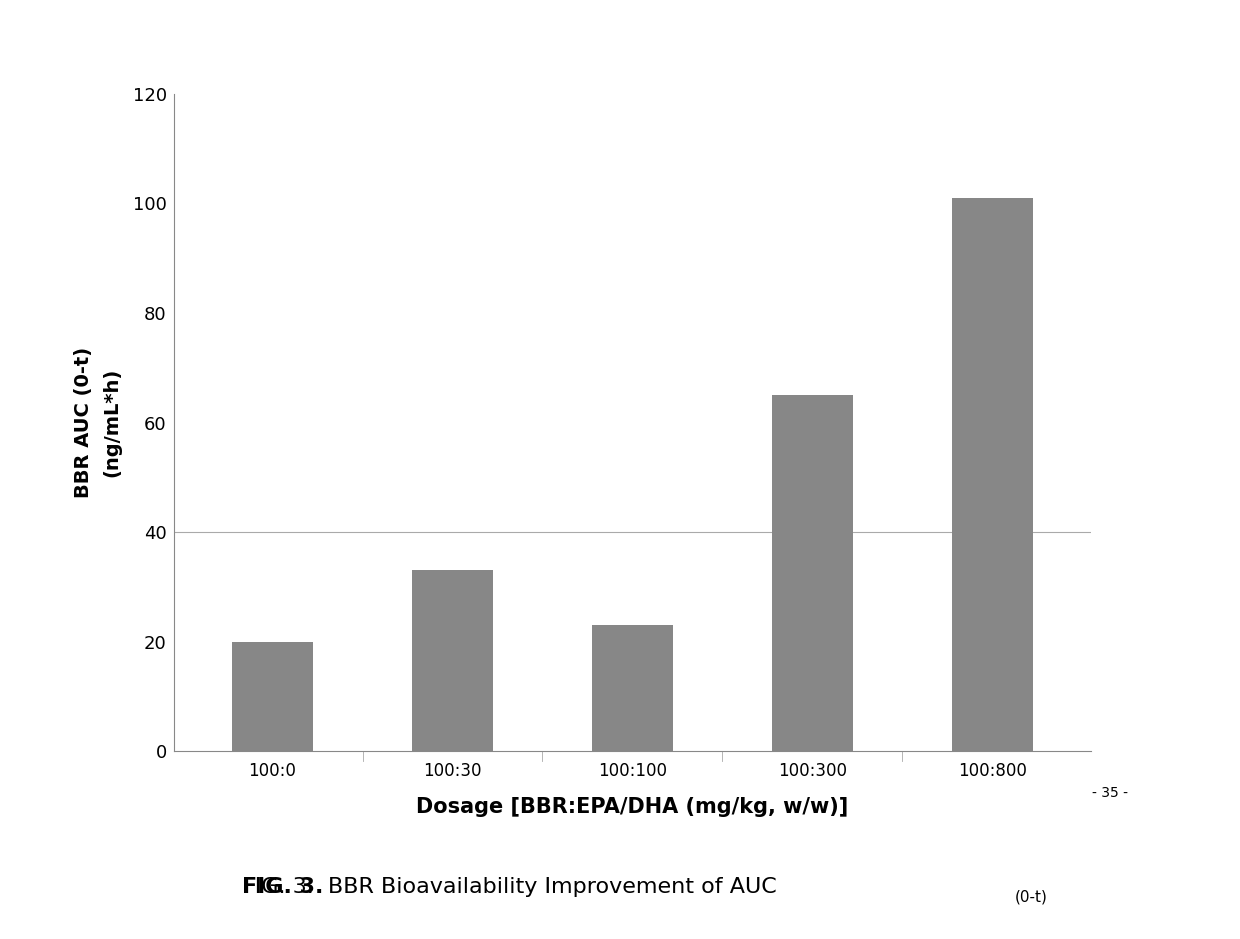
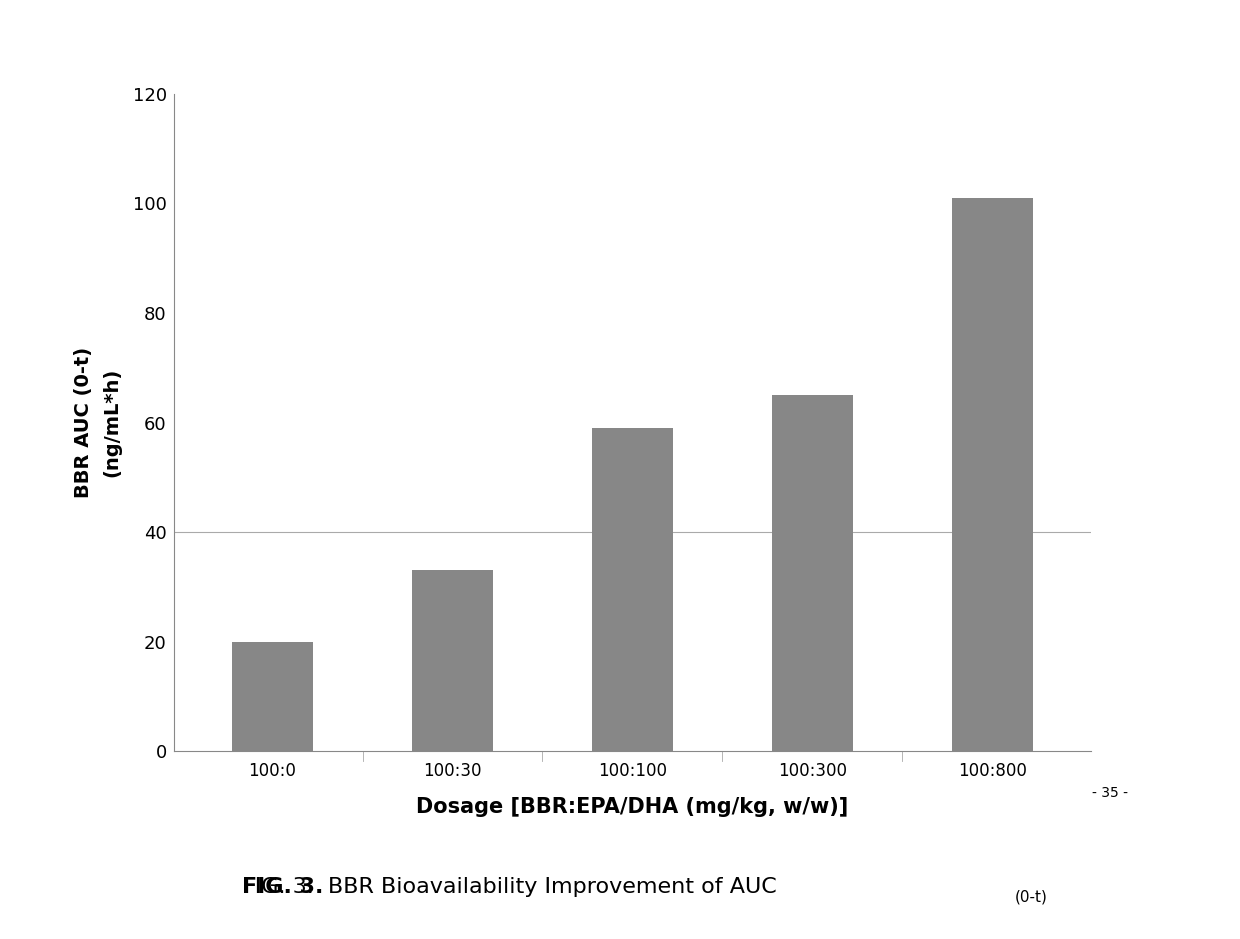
100:100: 23 -> 59
